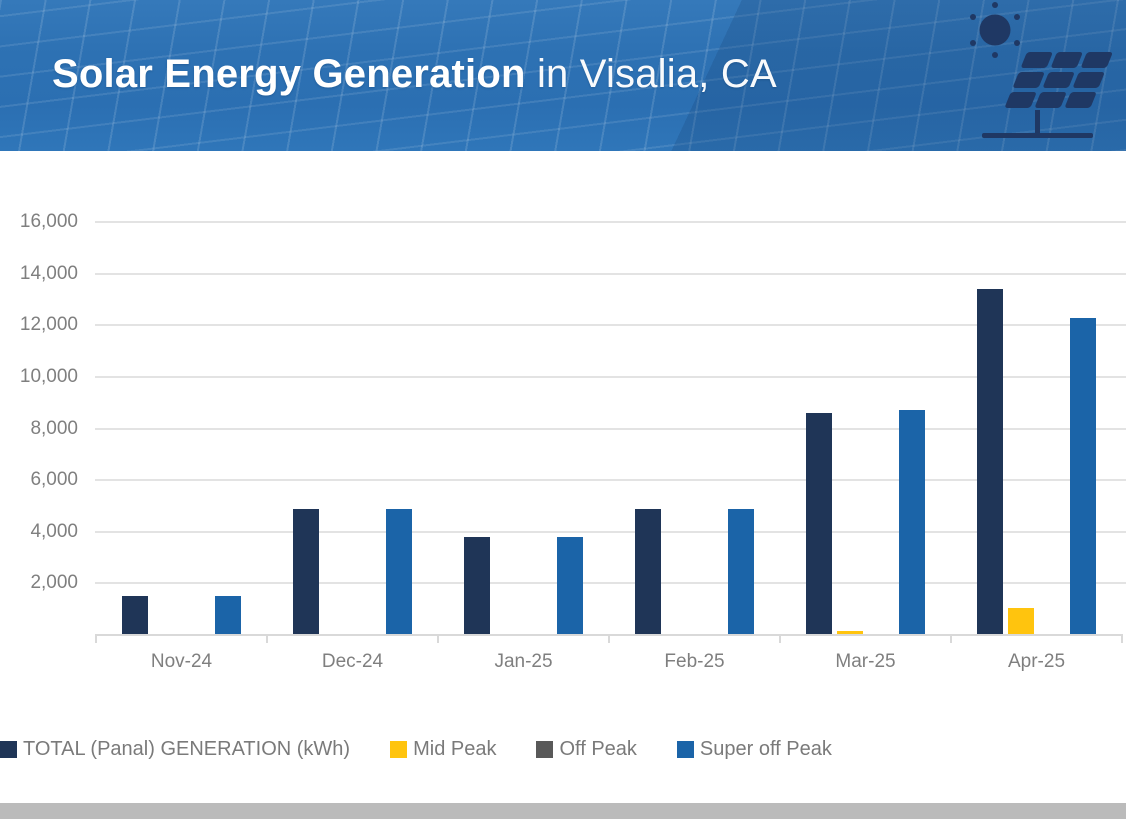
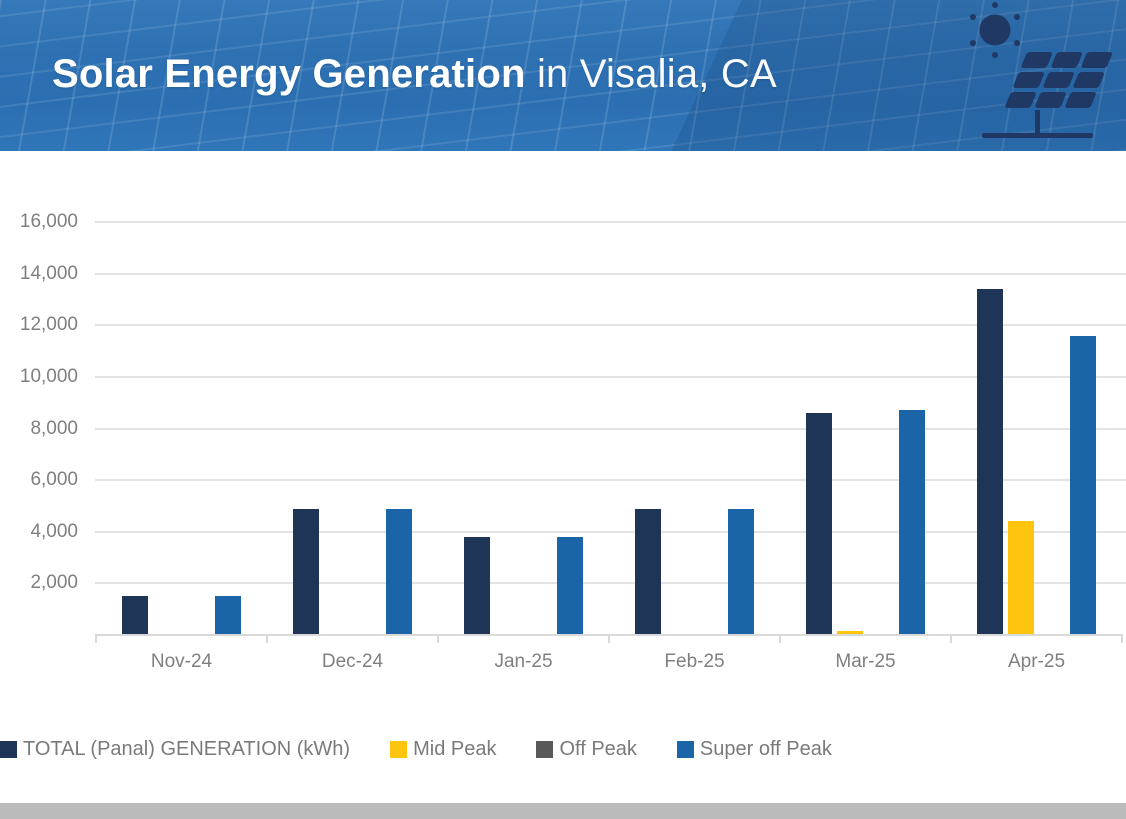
Mid Peak/Apr-25: 1000 -> 4400
Super off Peak/Apr-25: 12300 -> 11600
